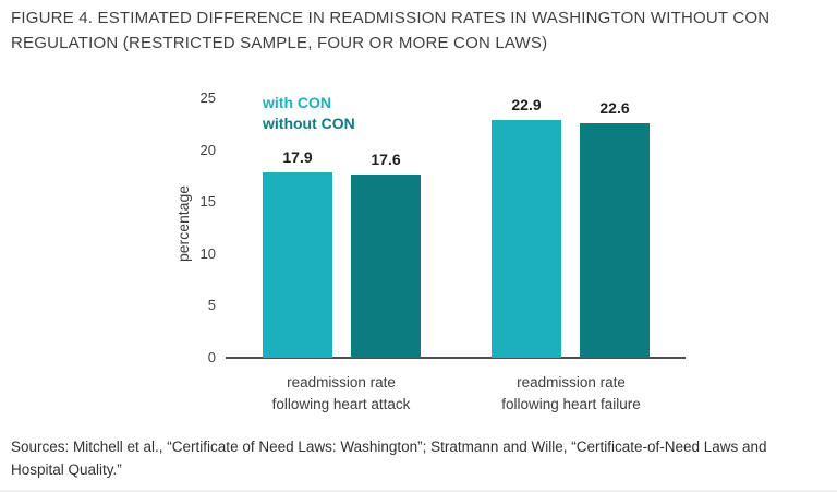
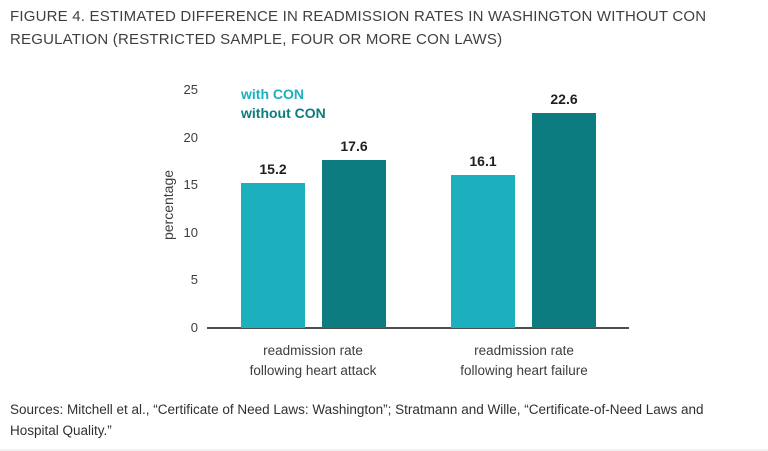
with CON/readmission rate following heart attack: 17.9 -> 15.2
with CON/readmission rate following heart failure: 22.9 -> 16.1
